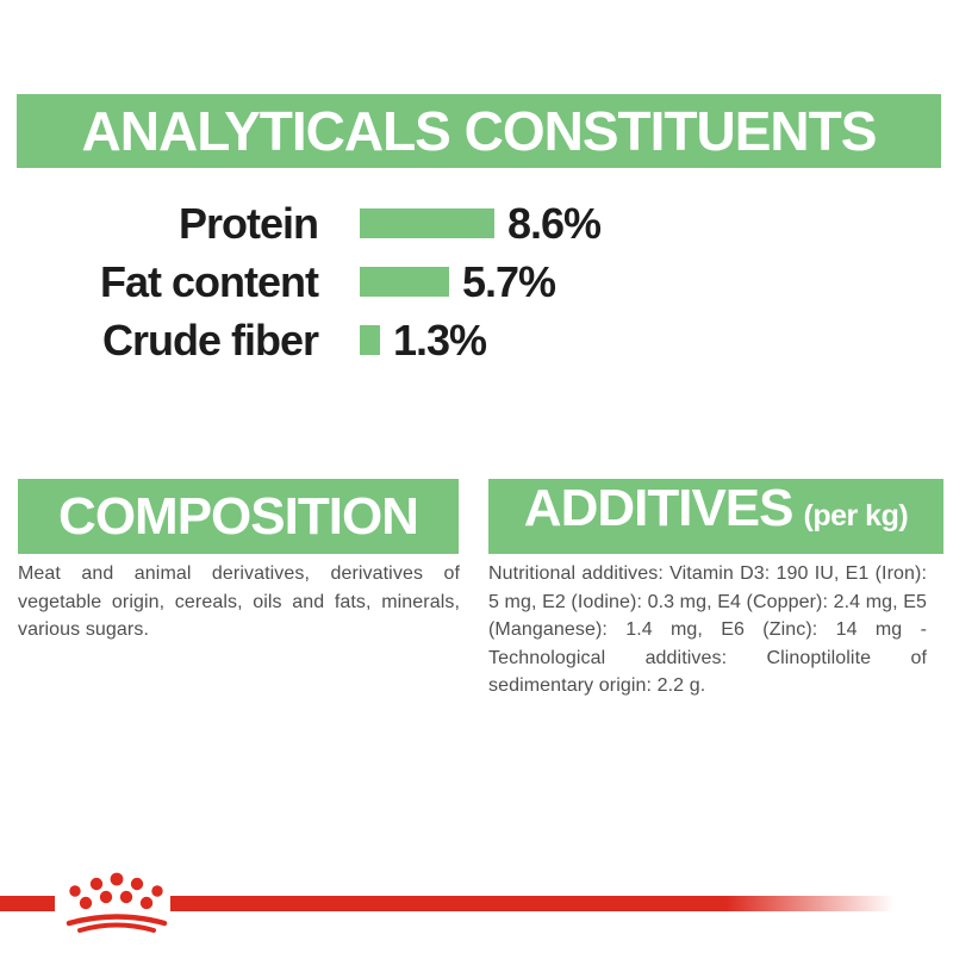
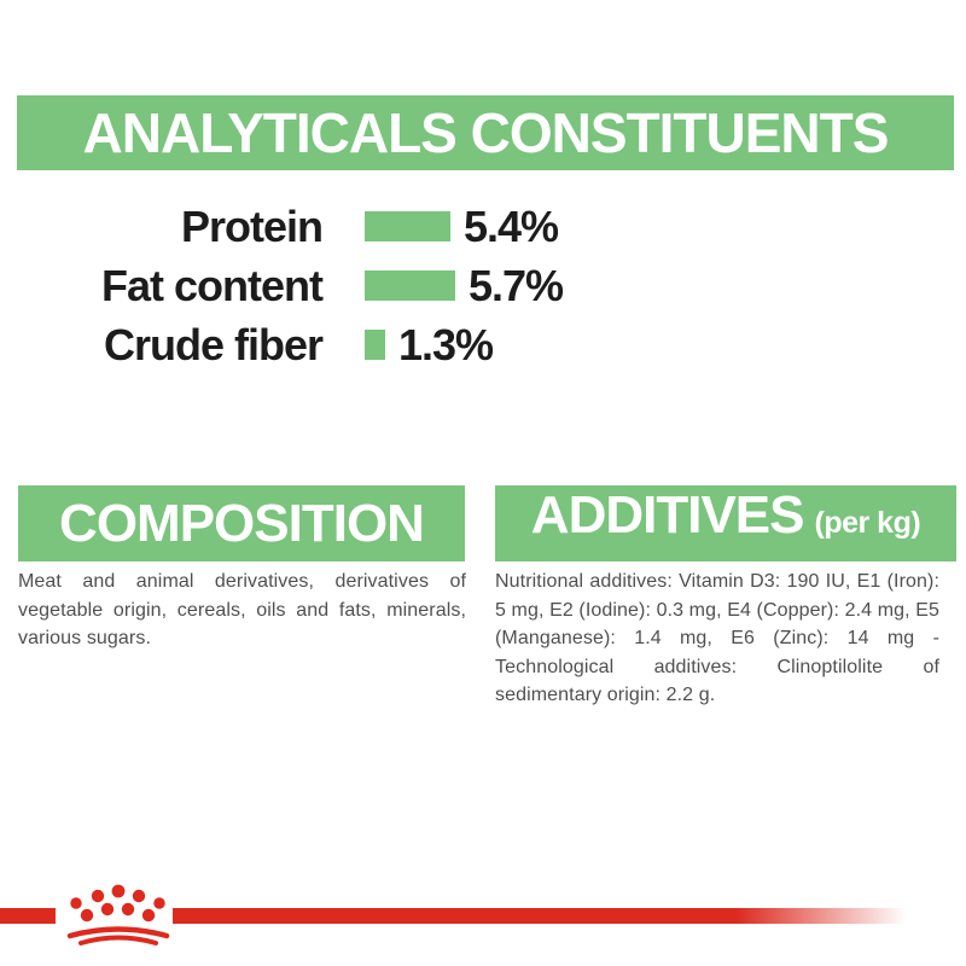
Protein: 8.6% -> 5.4%
